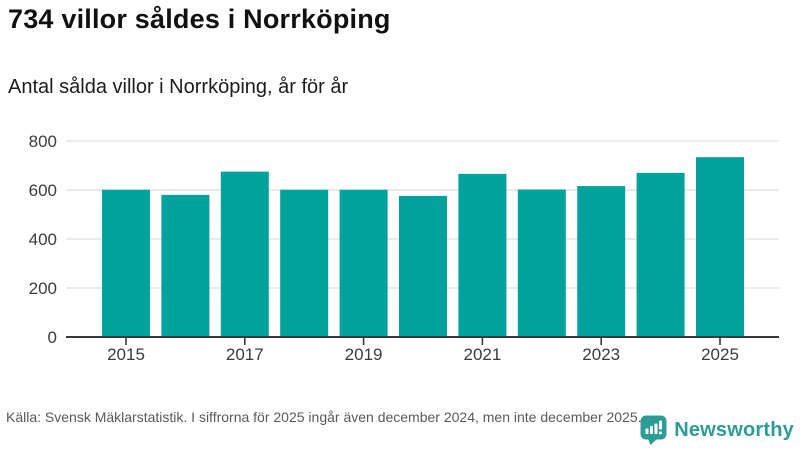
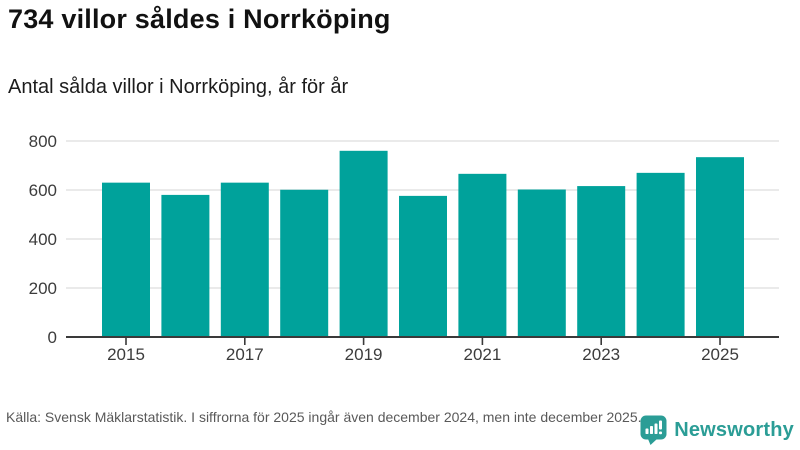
2015: 600 -> 630
2017: 680 -> 630
2019: 600 -> 760
